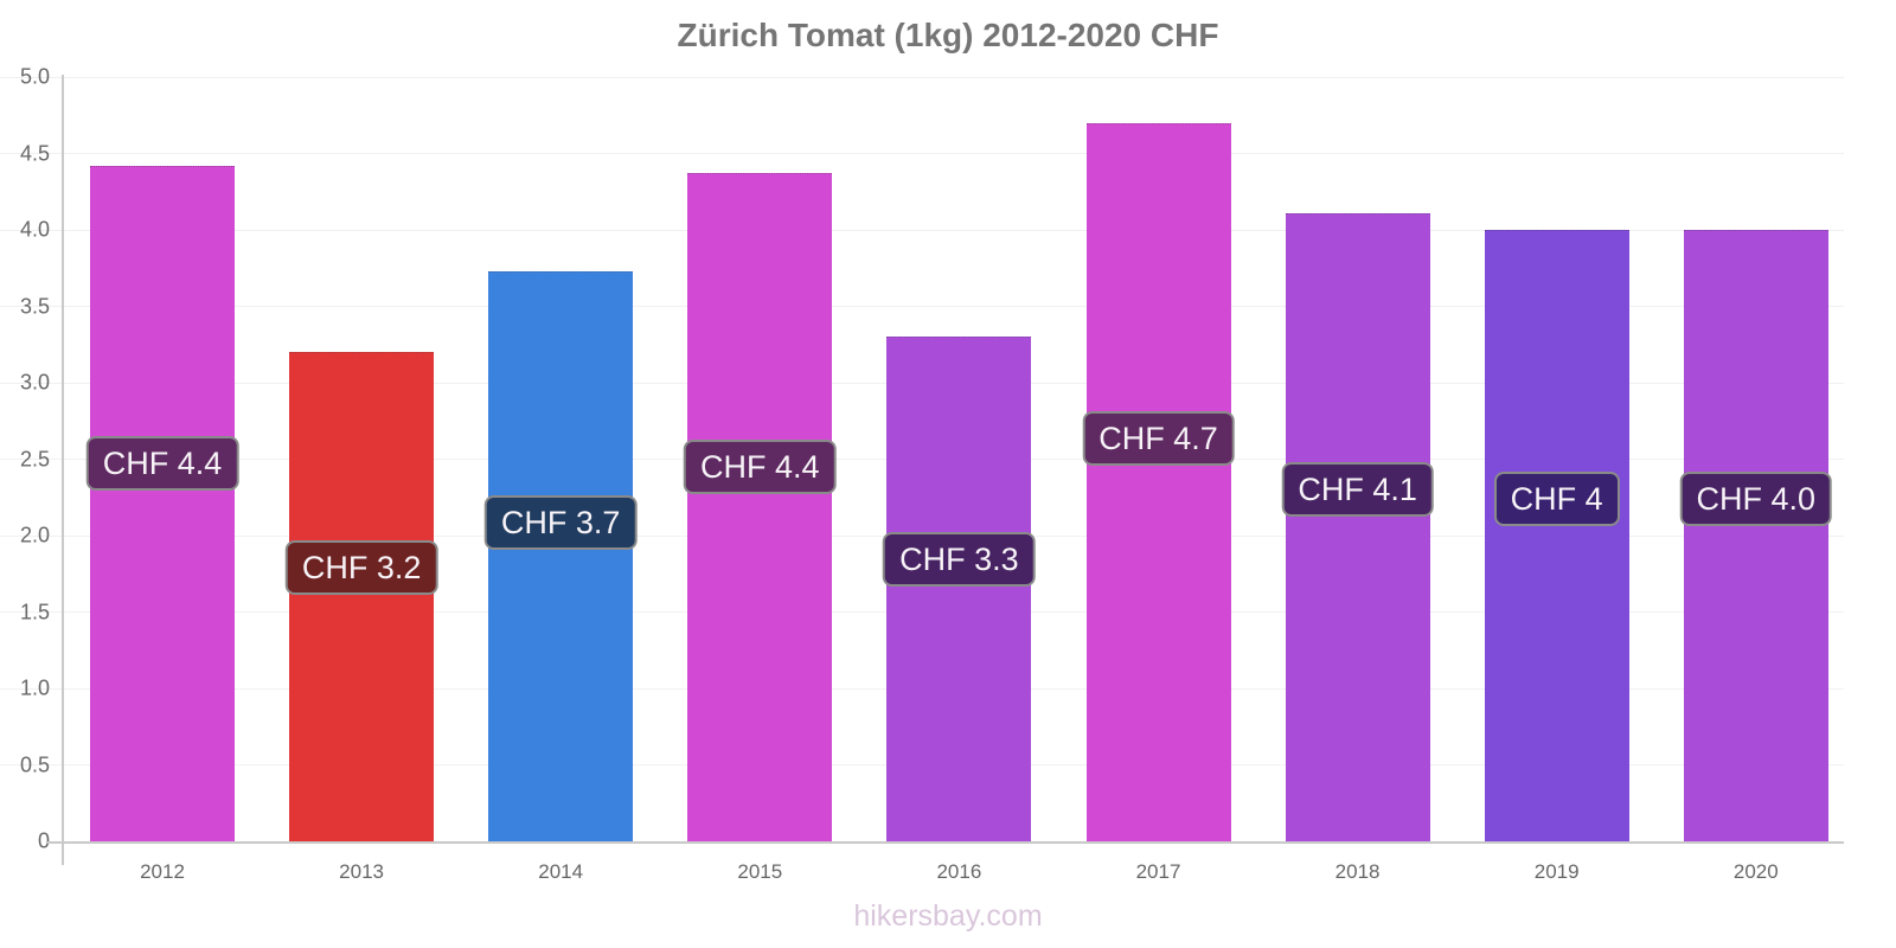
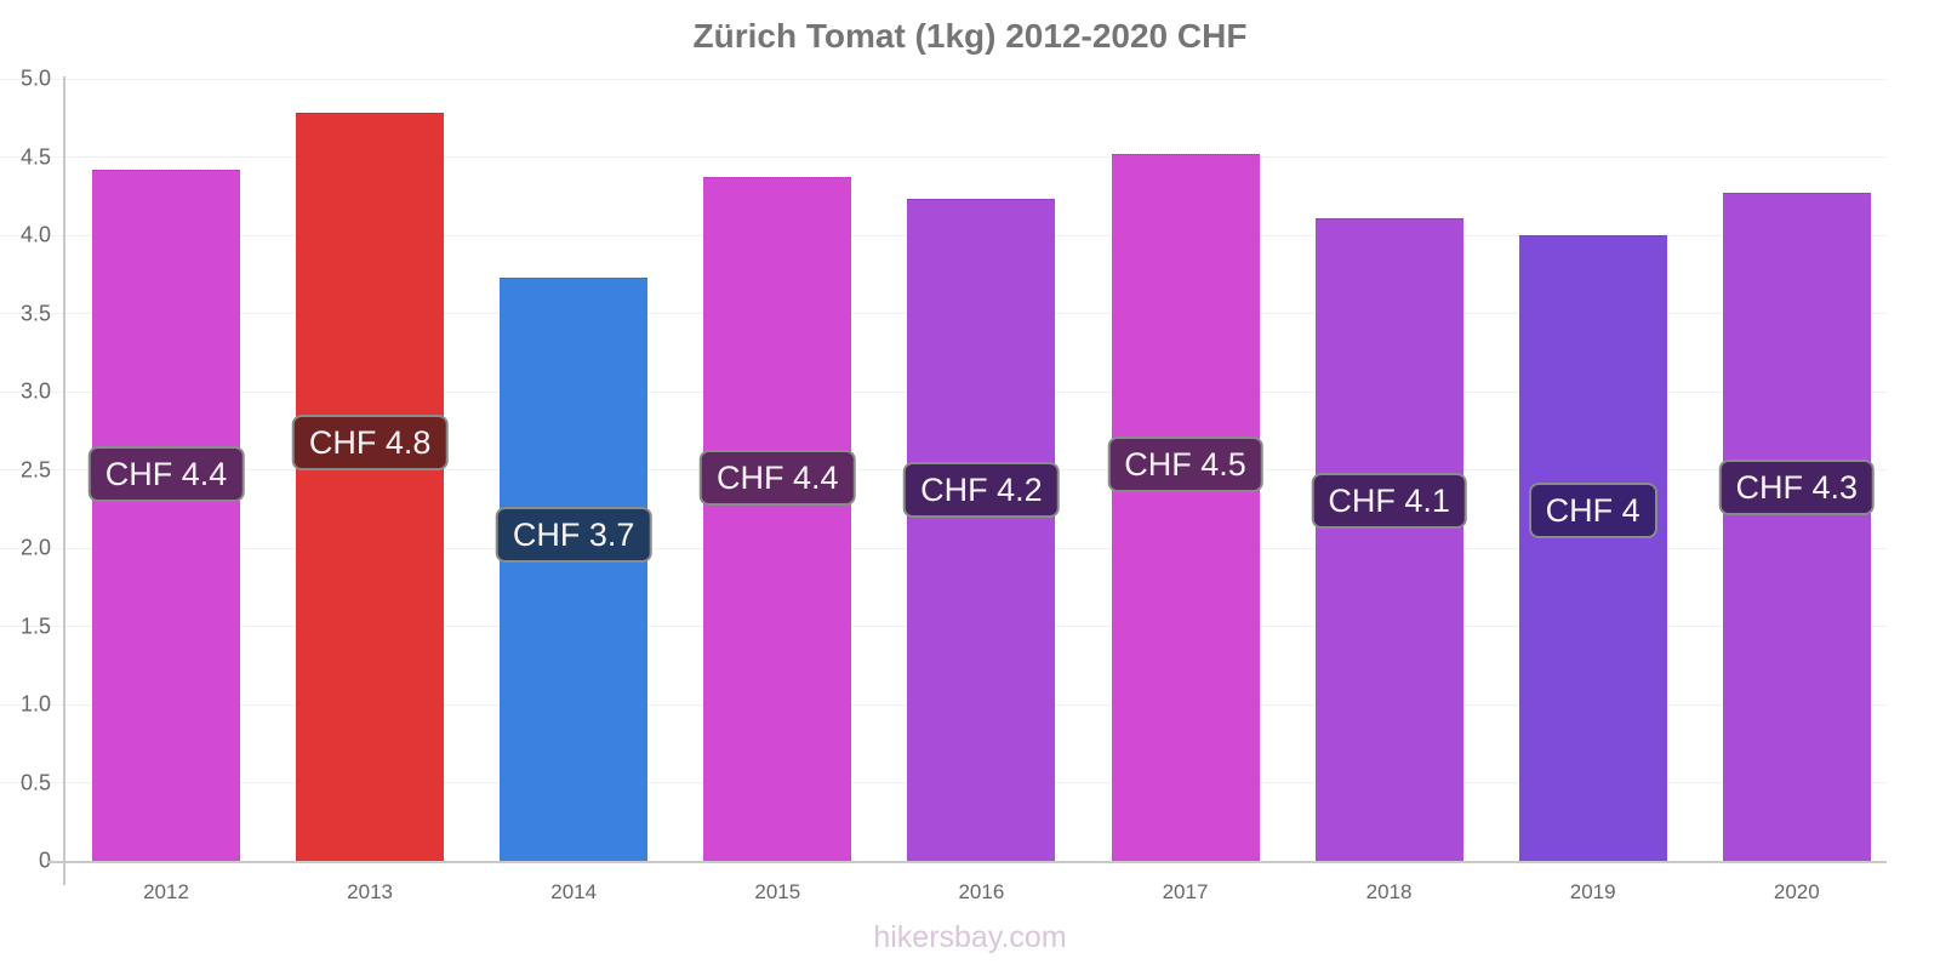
2013: 3.2 -> 4.8
2016: 3.3 -> 4.2
2017: 4.7 -> 4.5
2020: 4.0 -> 4.3
